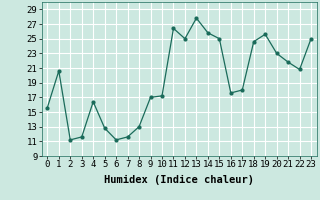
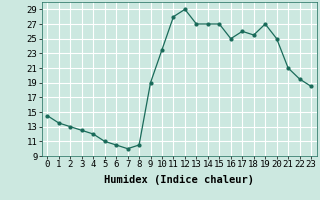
0: 15.6 -> 14.5
1: 20.6 -> 13.5
2: 11.2 -> 13.0
3: 11.6 -> 12.5
4: 16.4 -> 12.0
5: 12.8 -> 11.0
6: 11.2 -> 10.5
7: 11.6 -> 10.0
8: 13.0 -> 10.5
9: 17.0 -> 19.0
10: 17.2 -> 23.5
11: 26.4 -> 28.0
12: 25.0 -> 29.0
13: 27.8 -> 27.0
14: 25.8 -> 27.0
15: 25.0 -> 27.0
16: 17.6 -> 25.0
17: 18.0 -> 26.0
18: 24.6 -> 25.5
19: 25.6 -> 27.0
20: 23.0 -> 25.0
21: 21.8 -> 21.0
22: 20.8 -> 19.5
23: 25.0 -> 18.5
